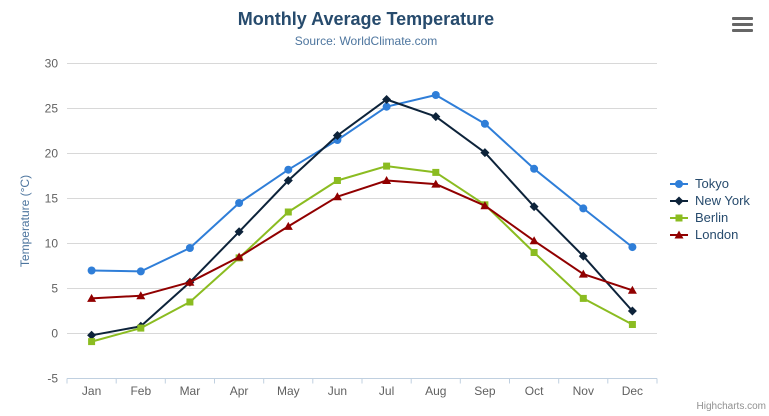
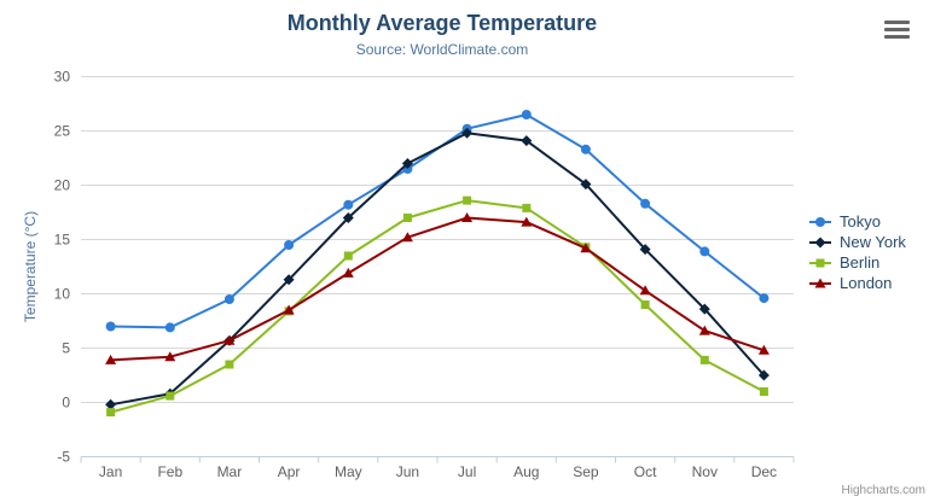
New York/Jul: 26 -> 25
